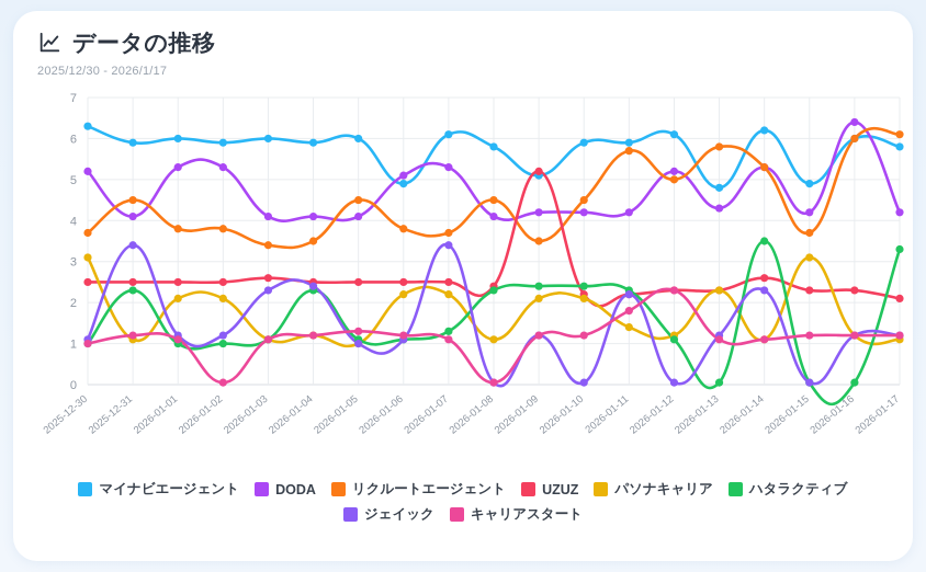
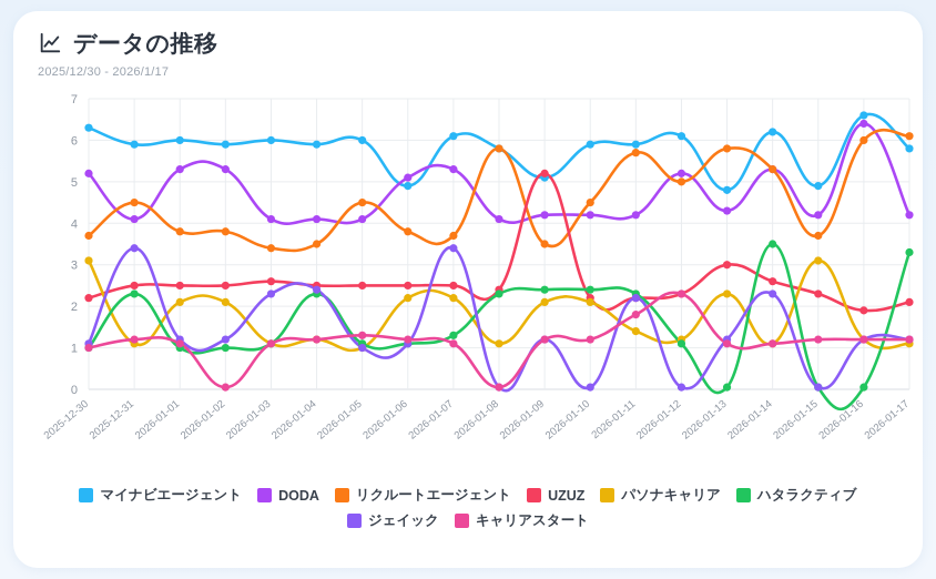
UZUZ/2025-12-30: 2.5 -> 2.2
リクルートエージェント/2026-01-08: 4.5 -> 5.8
UZUZ/2026-01-13: 2.3 -> 3.0
マイナビエージェント/2026-01-16: 6.0 -> 6.6
UZUZ/2026-01-16: 2.3 -> 1.9
